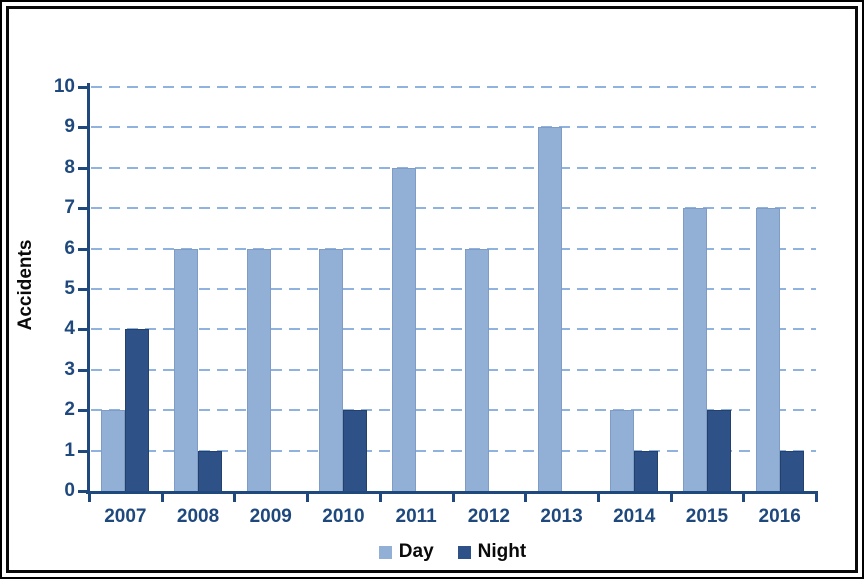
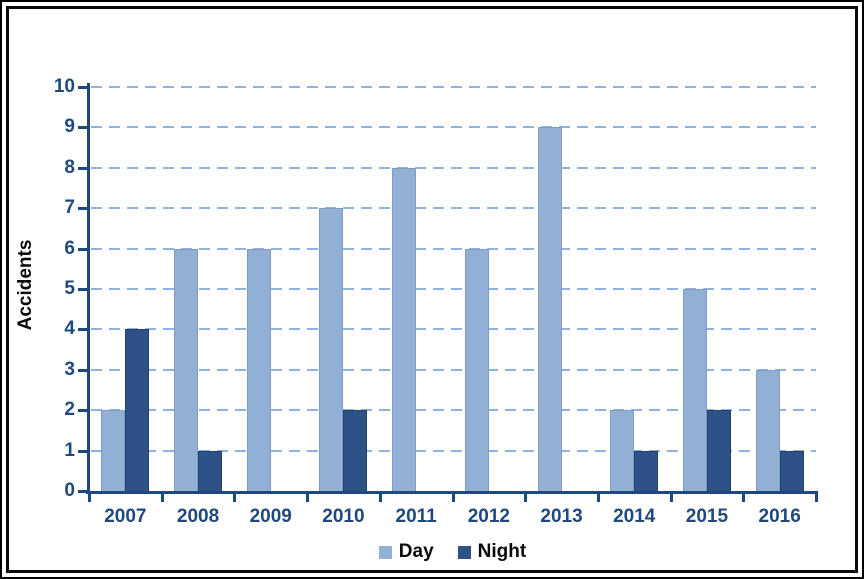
Day/2010: 6 -> 7
Day/2015: 7 -> 5
Day/2016: 7 -> 3
